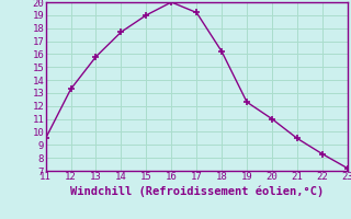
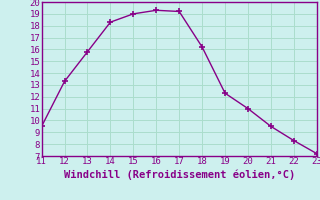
14: 17.7 -> 18.3
16: 20.0 -> 19.3
